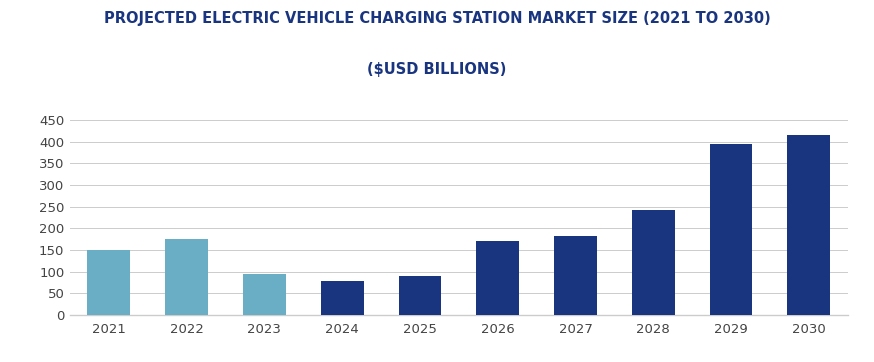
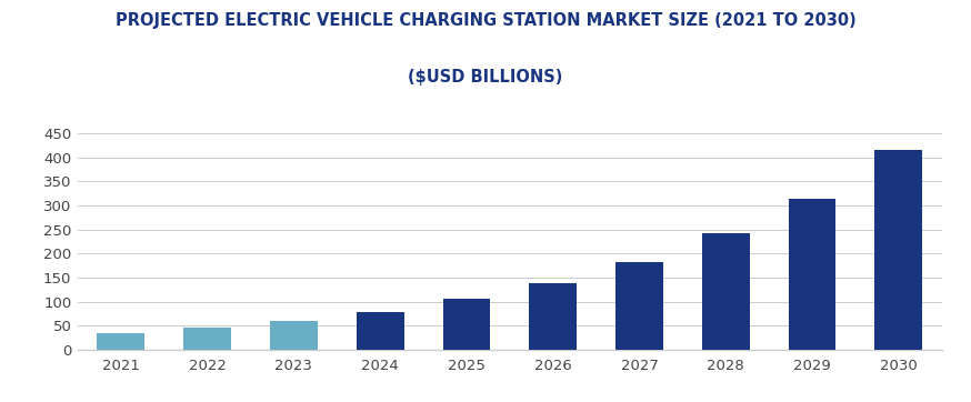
2021: 150 -> 35
2022: 175 -> 47
2023: 95 -> 60
2025: 90 -> 105
2026: 170 -> 138
2029: 395 -> 315
